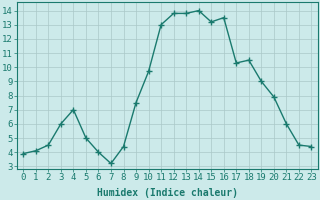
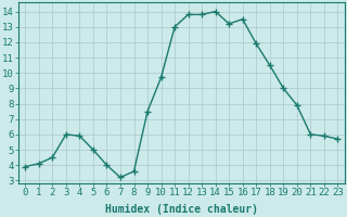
4: 7.0 -> 5.9
8: 4.4 -> 3.6
17: 10.3 -> 11.9
22: 4.5 -> 5.9
23: 4.4 -> 5.7
